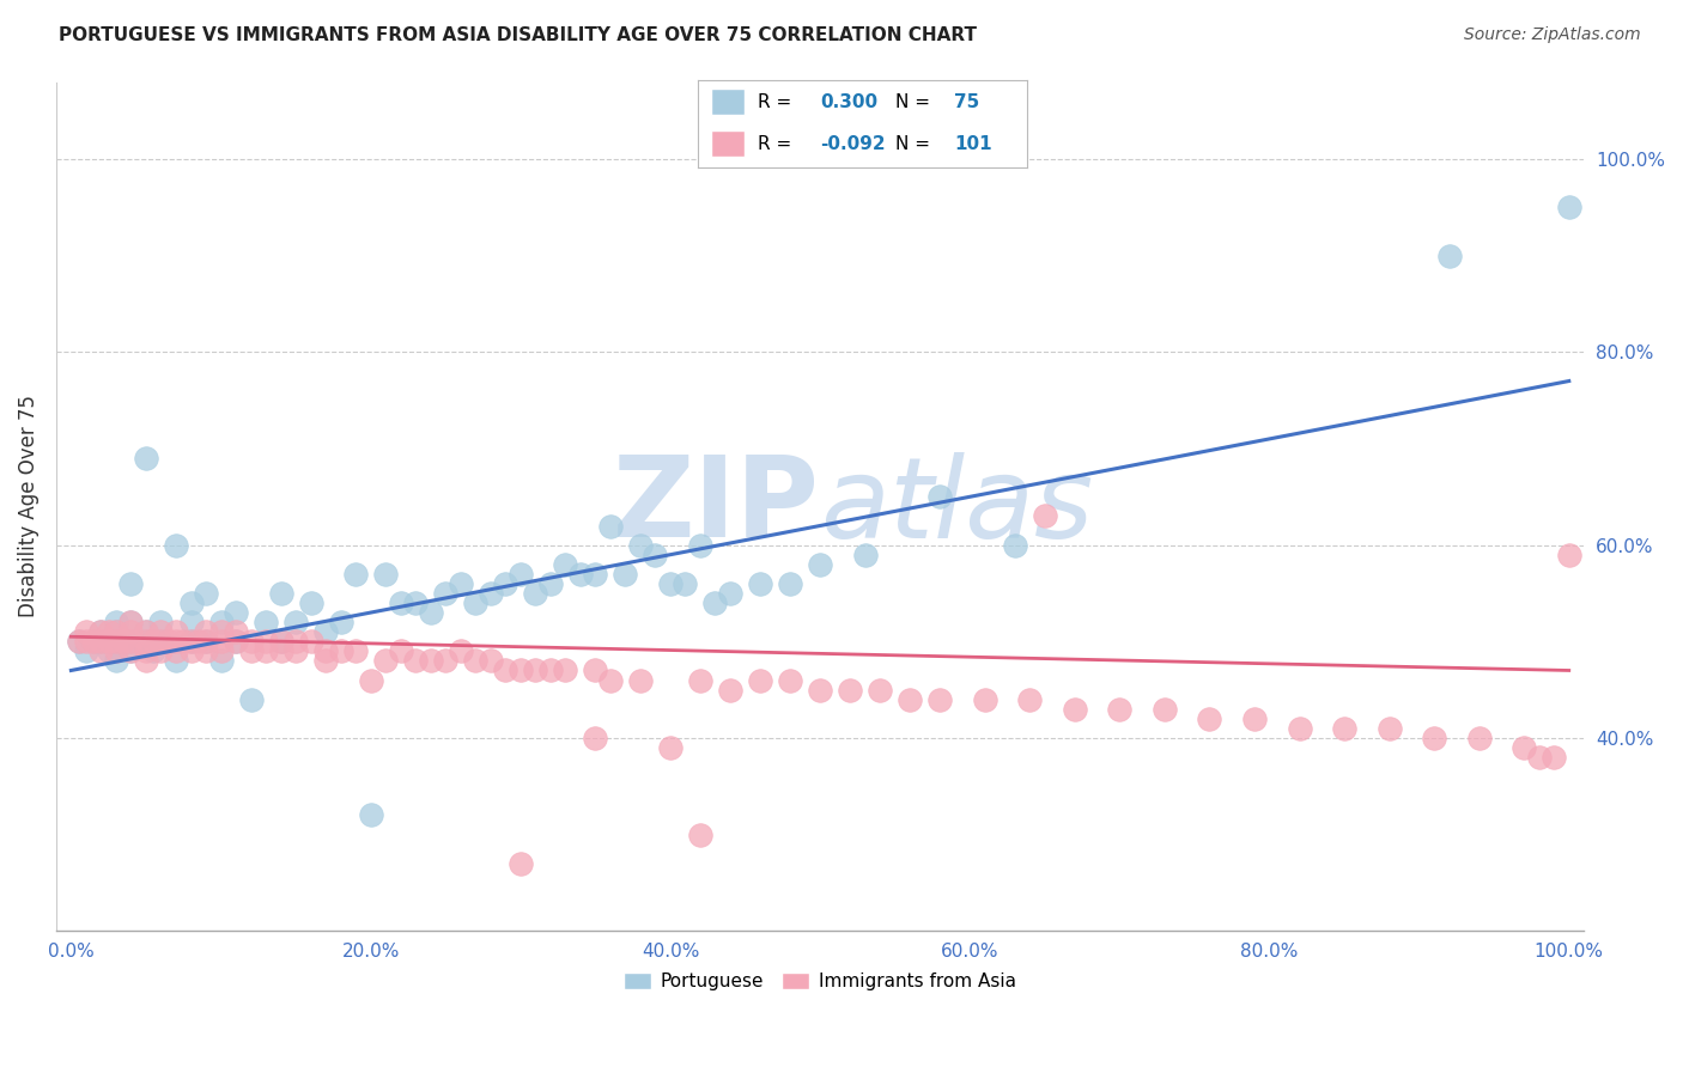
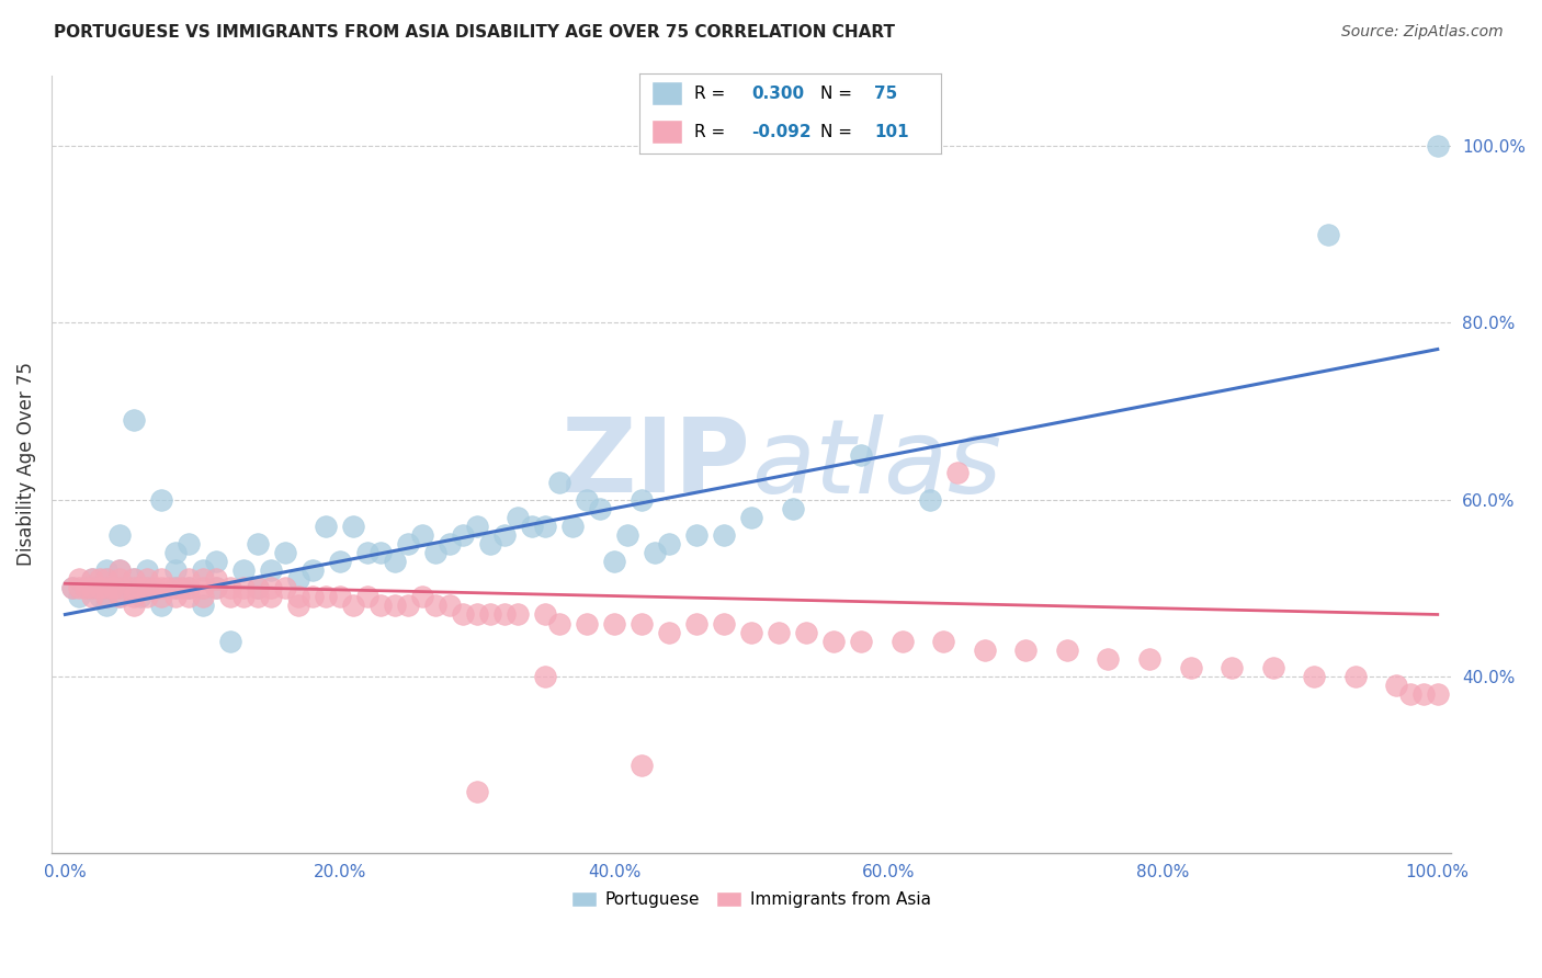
Portuguese/20.0%: 32% -> 53%
Immigrants from Asia/20.0%: 46% -> 49%
Portuguese/40.0%: 56% -> 53%
Immigrants from Asia/40.0%: 39% -> 46%
Portuguese/100.0%: 95% -> 100%
Immigrants from Asia/100.0%: 59% -> 38%
